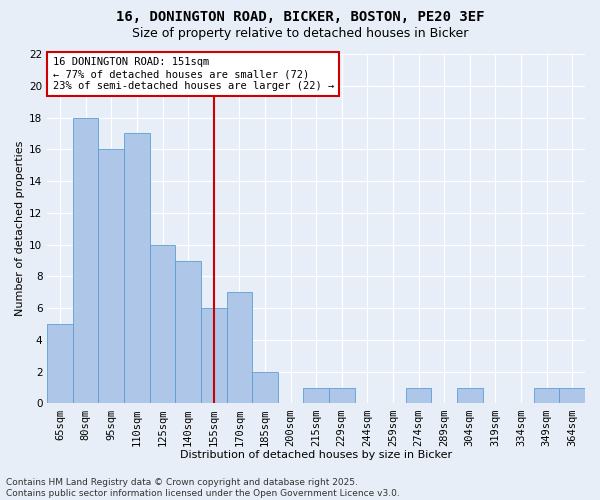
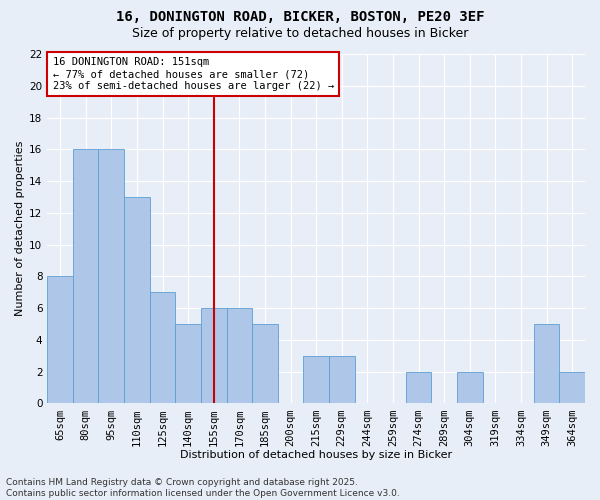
65sqm: 5 -> 8
80sqm: 18 -> 16
110sqm: 17 -> 13
125sqm: 10 -> 7
140sqm: 9 -> 5
170sqm: 7 -> 6
185sqm: 2 -> 5
215sqm: 1 -> 3
229sqm: 1 -> 3
274sqm: 1 -> 2
304sqm: 1 -> 2
349sqm: 1 -> 5
364sqm: 1 -> 2
